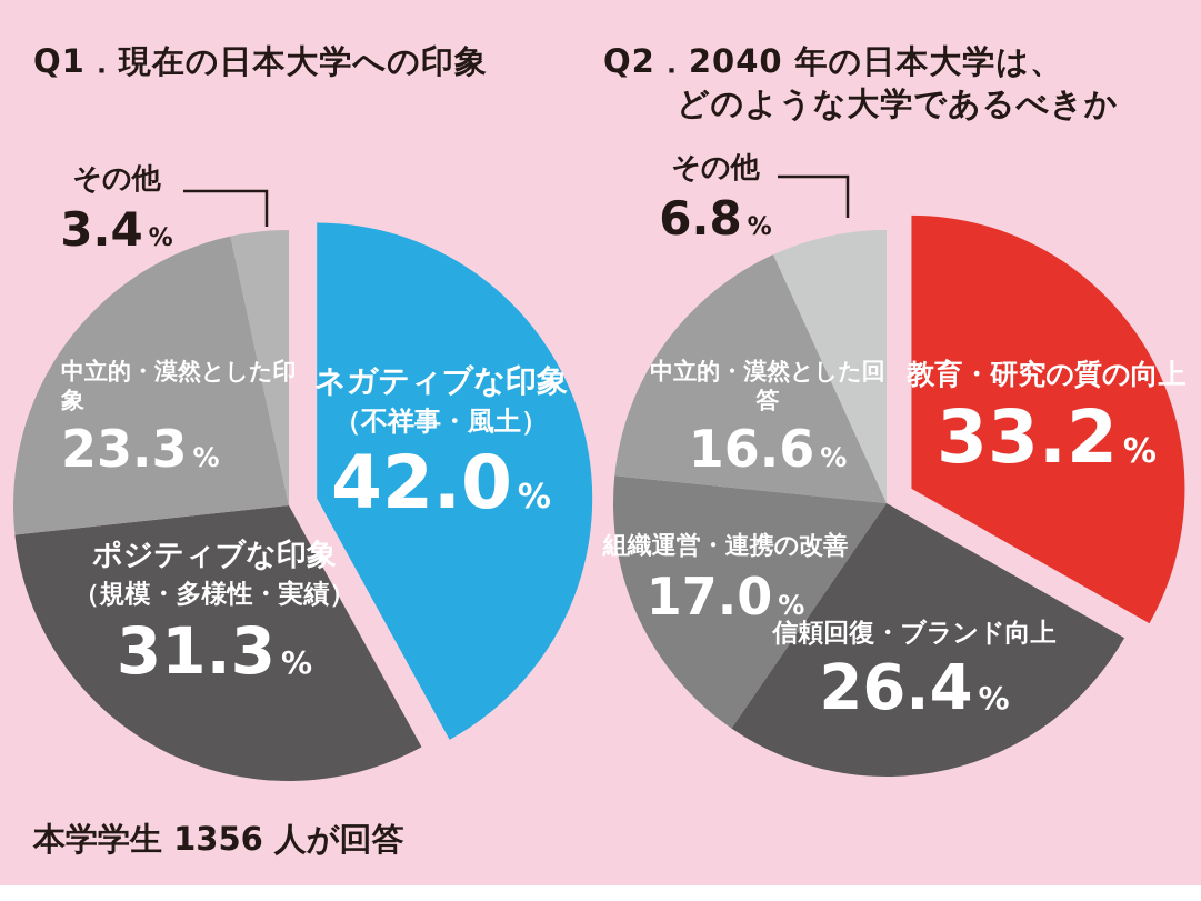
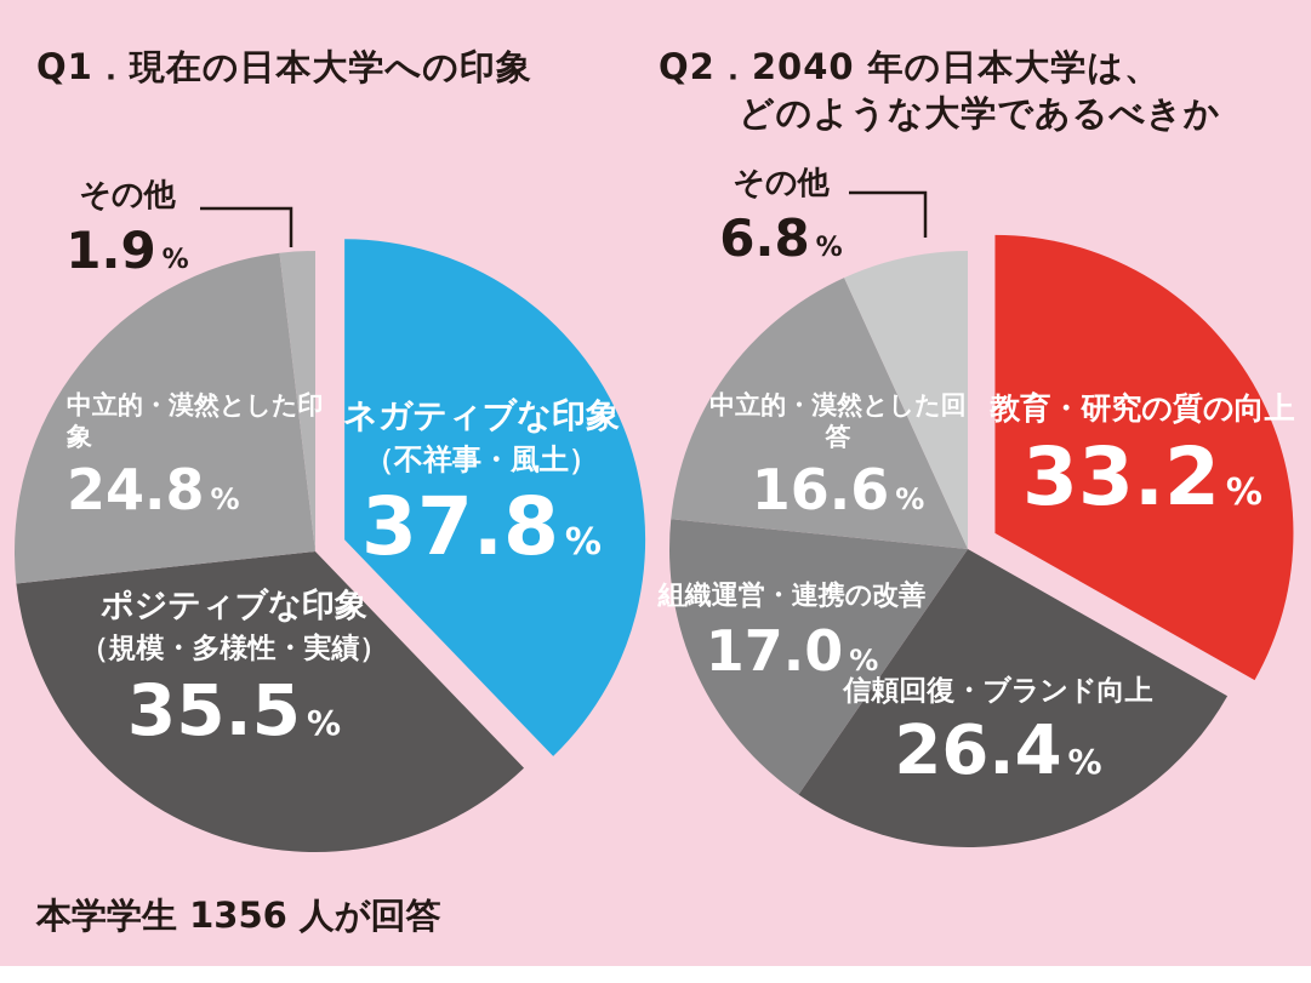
Q1．現在の日本大学への印象/ネガティブな印象: 42.0 -> 37.8
Q1．現在の日本大学への印象/ポジティブな印象: 31.3 -> 35.5
Q1．現在の日本大学への印象/中立的・漠然とした印象: 23.3 -> 24.8
Q1．現在の日本大学への印象/その他: 3.4 -> 1.9
